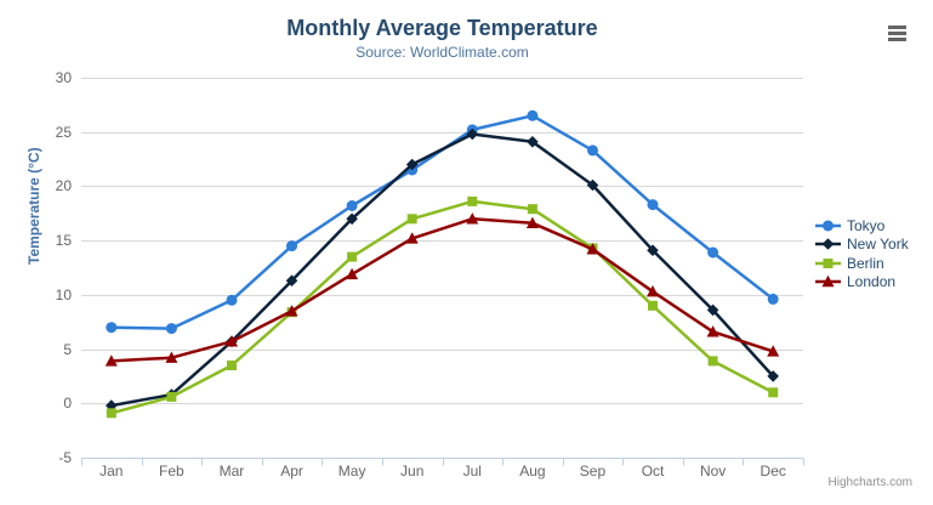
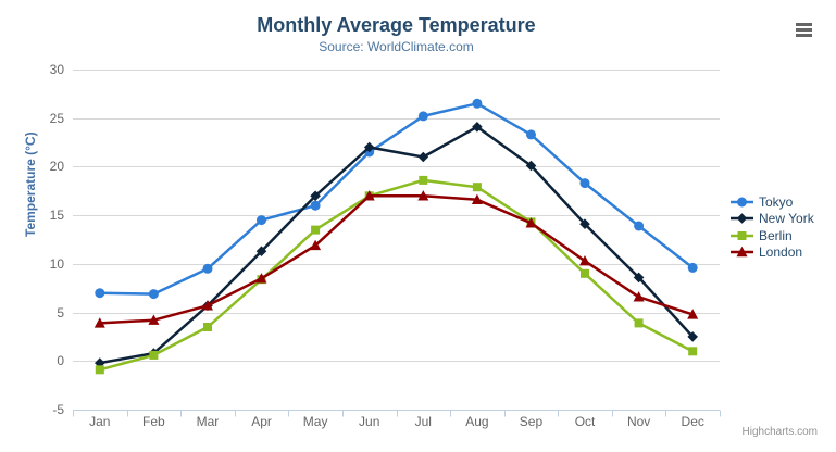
Tokyo/May: 18 -> 16
London/Jun: 15 -> 17
New York/Jul: 25 -> 21
